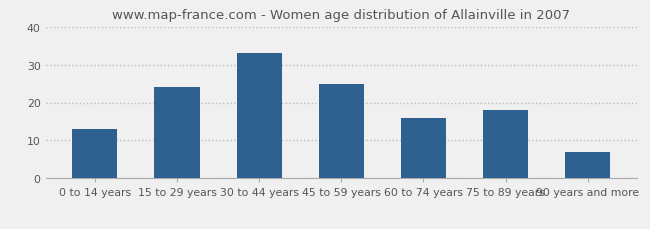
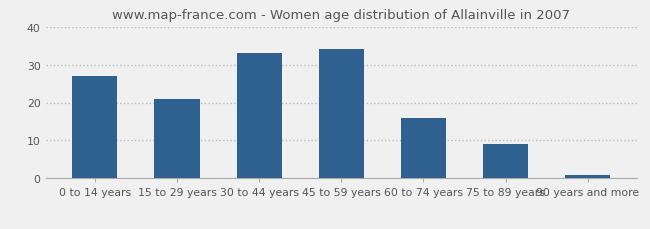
0 to 14 years: 13 -> 27
15 to 29 years: 24 -> 21
45 to 59 years: 25 -> 34
75 to 89 years: 18 -> 9
90 years and more: 7 -> 1
